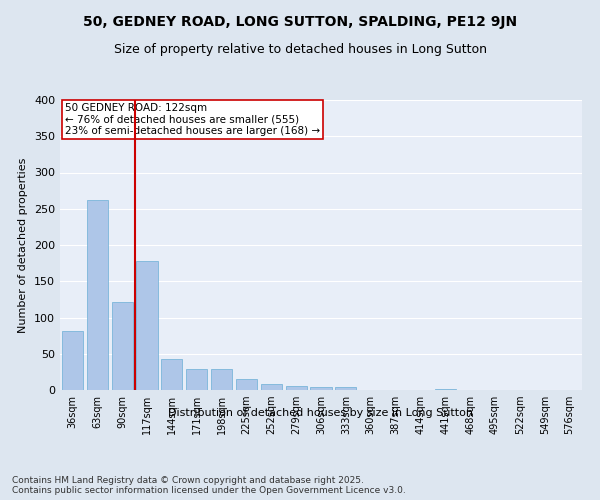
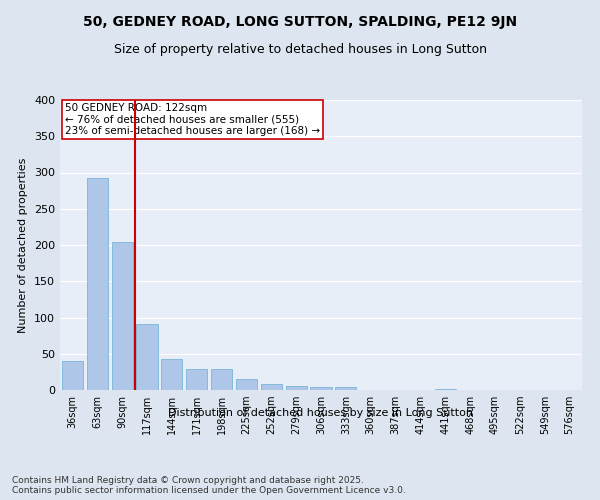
36sqm: 82 -> 40
63sqm: 262 -> 293
90sqm: 122 -> 204
117sqm: 178 -> 91
